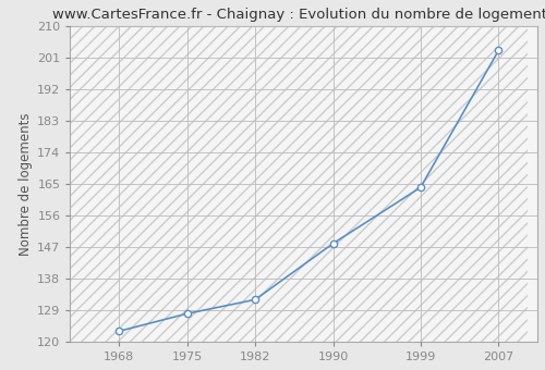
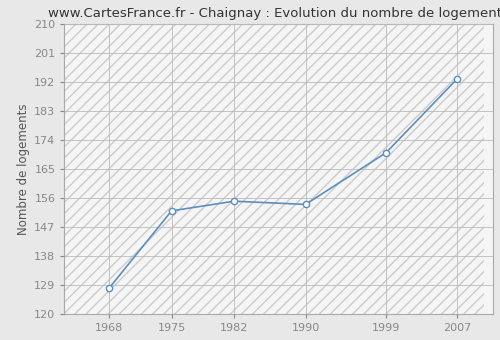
1968: 123 -> 128
1975: 128 -> 152
1982: 132 -> 155
1990: 148 -> 154
1999: 164 -> 170
2007: 203 -> 193
